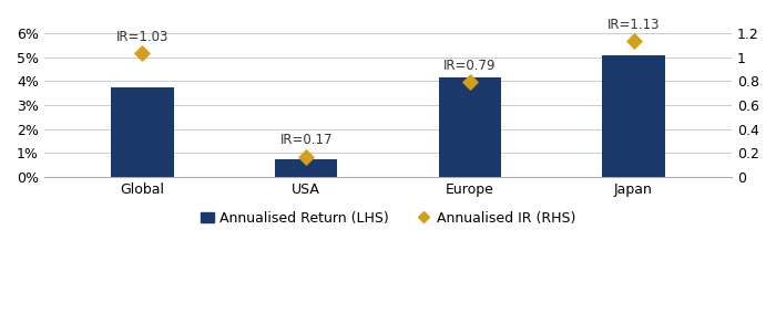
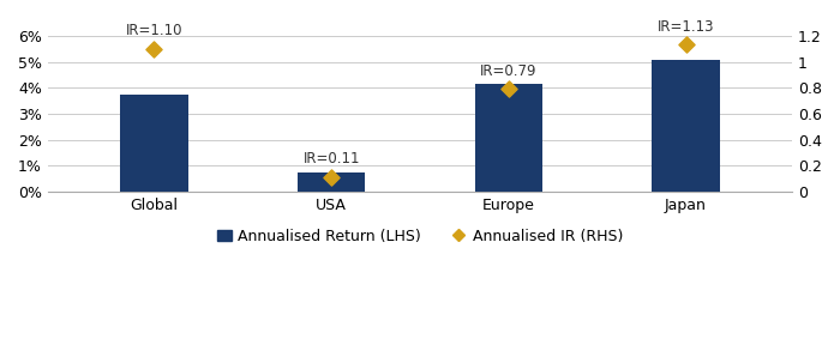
Annualised IR (RHS)/Global: IR=1.03 -> IR=1.10
Annualised IR (RHS)/USA: IR=0.17 -> IR=0.11
